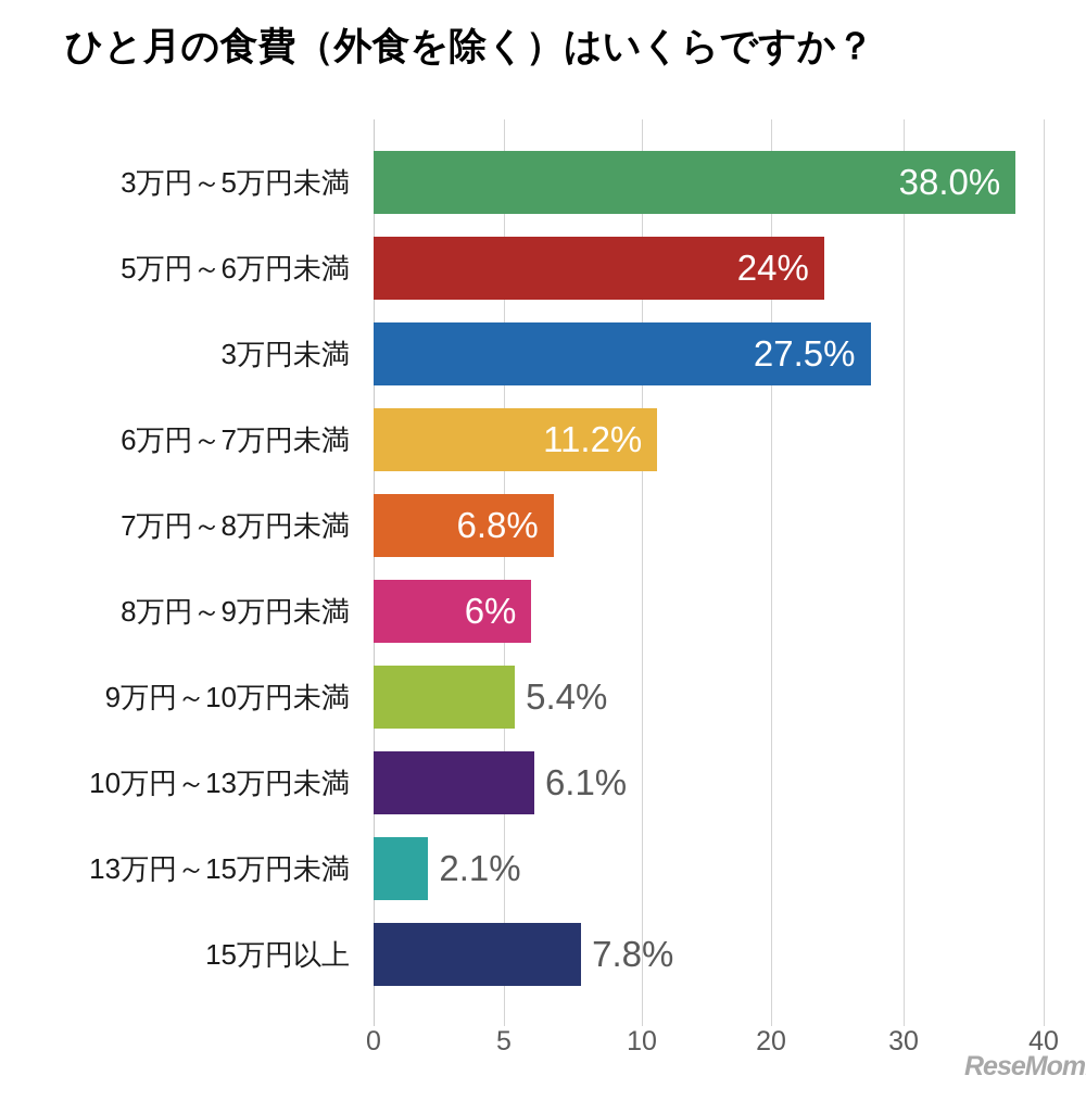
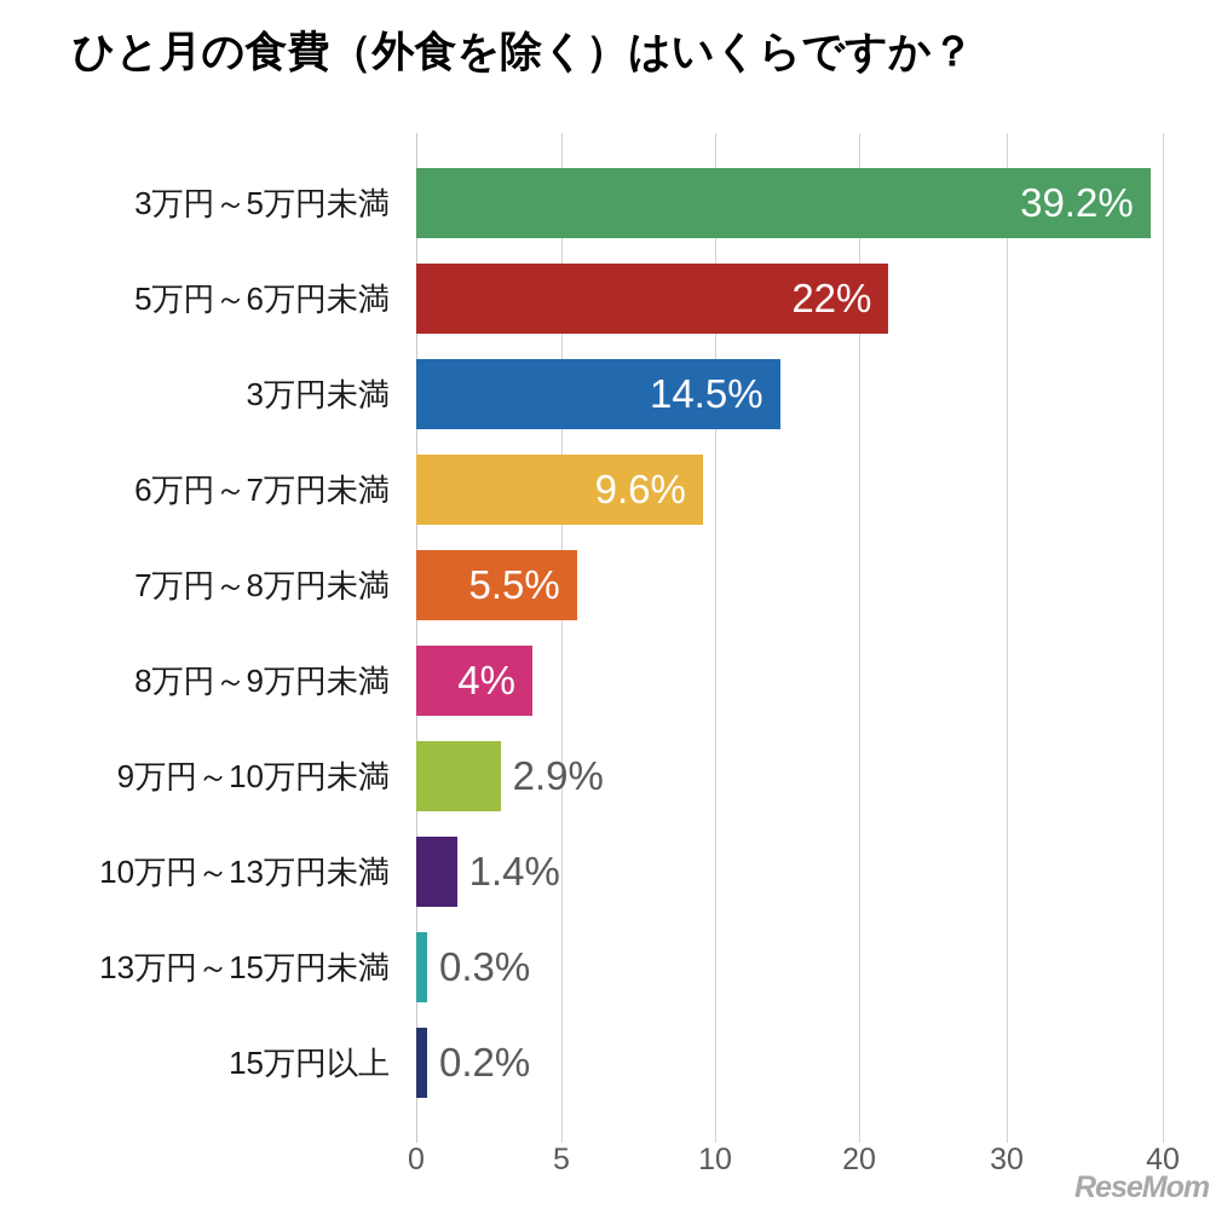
3万円～5万円未満: 38.0% -> 39.2%
5万円～6万円未満: 24% -> 22%
3万円未満: 27.5% -> 14.5%
6万円～7万円未満: 11.2% -> 9.6%
7万円～8万円未満: 6.8% -> 5.5%
8万円～9万円未満: 6% -> 4%
9万円～10万円未満: 5.4% -> 2.9%
10万円～13万円未満: 6.1% -> 1.4%
13万円～15万円未満: 2.1% -> 0.3%
15万円以上: 7.8% -> 0.2%
